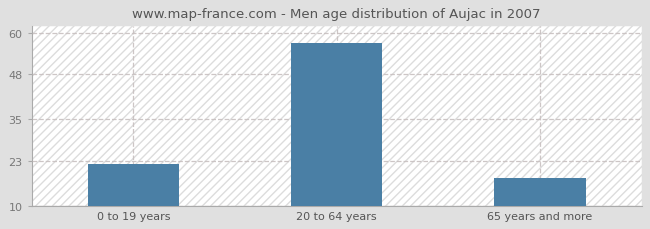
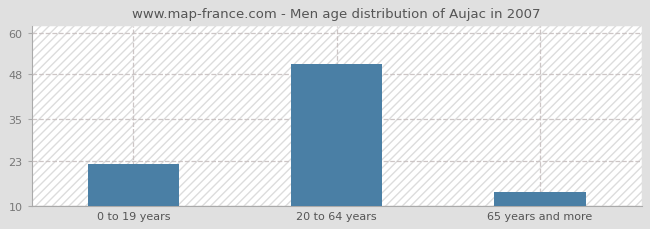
20 to 64 years: 57 -> 51
65 years and more: 18 -> 14
